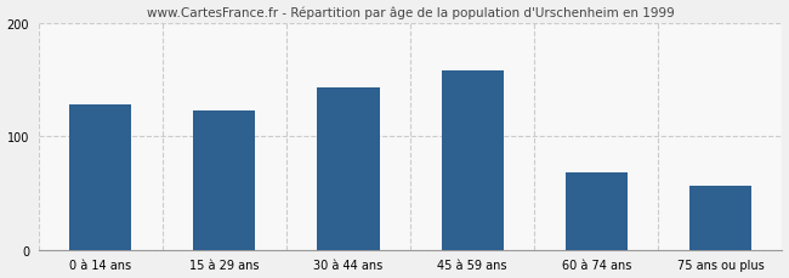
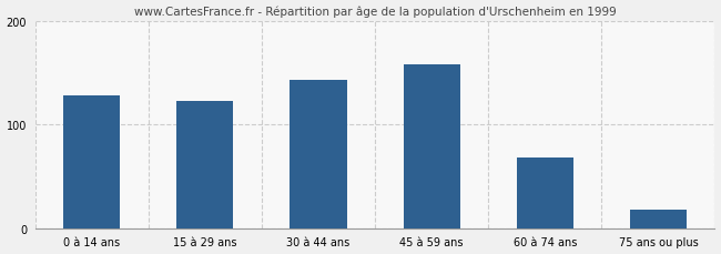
75 ans ou plus: 56 -> 18
